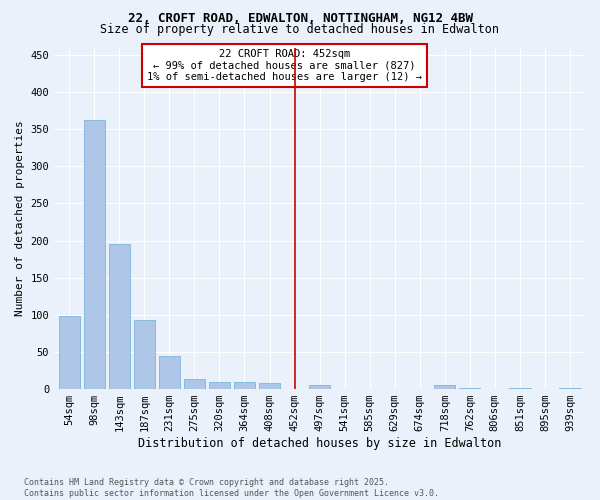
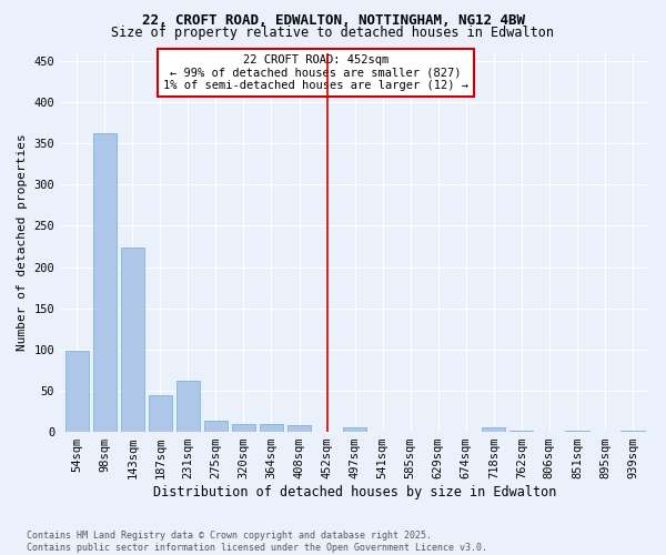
143sqm: 196 -> 224
187sqm: 93 -> 44
231sqm: 44 -> 62
